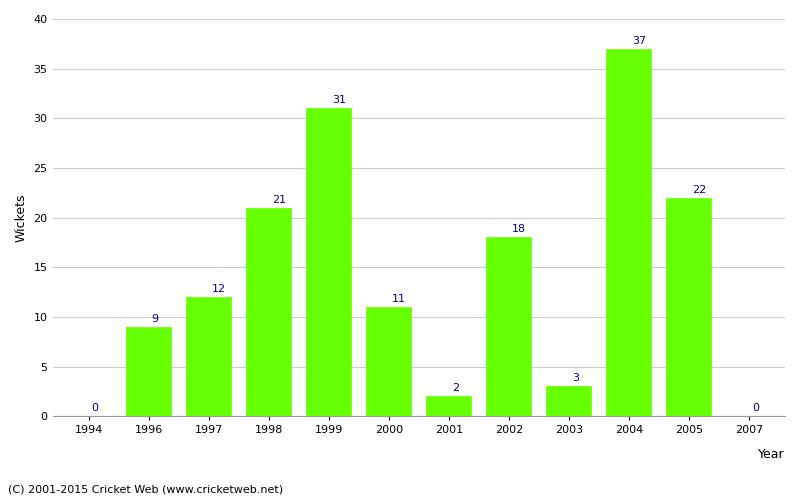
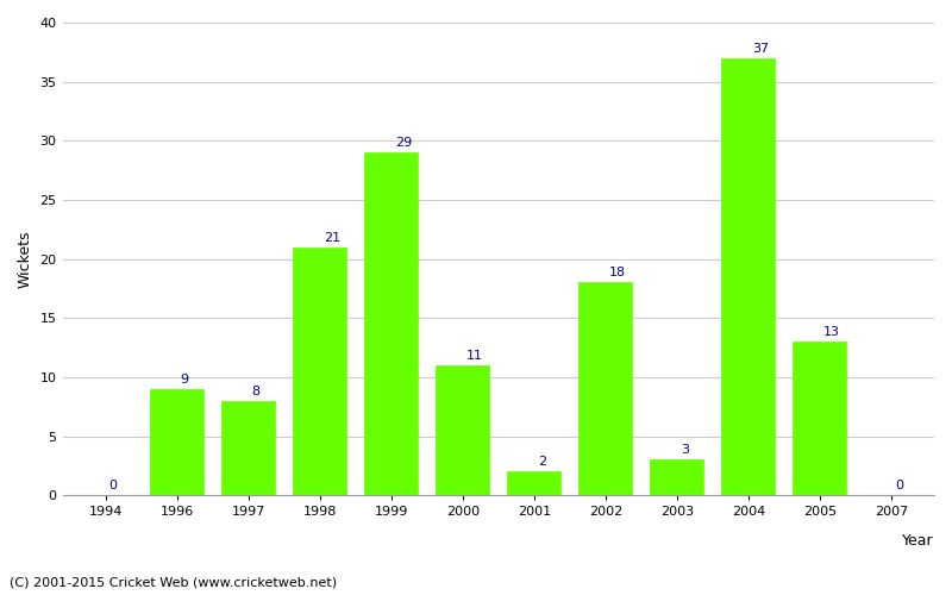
1997: 12 -> 8
1999: 31 -> 29
2005: 22 -> 13
